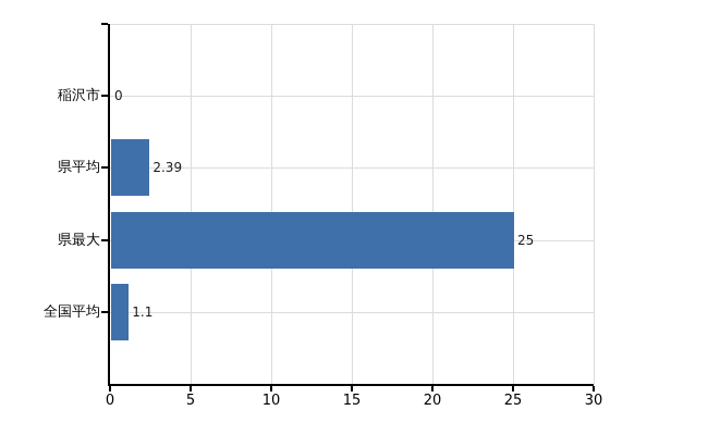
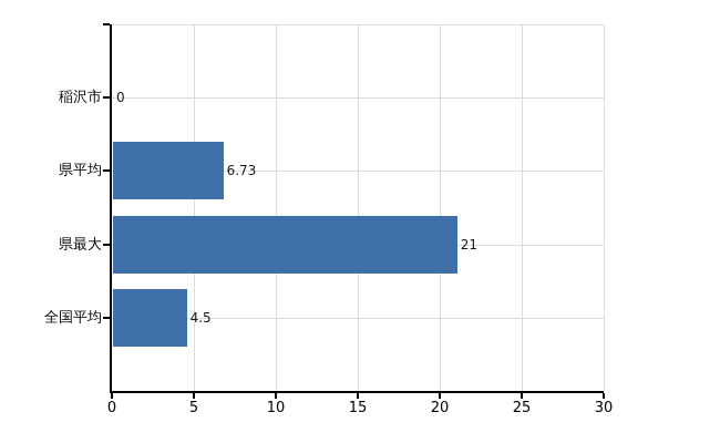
県平均: 2.39 -> 6.73
県最大: 25 -> 21
全国平均: 1.1 -> 4.5
